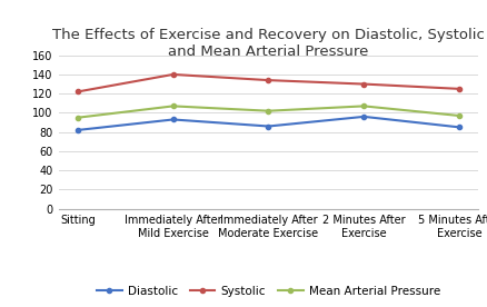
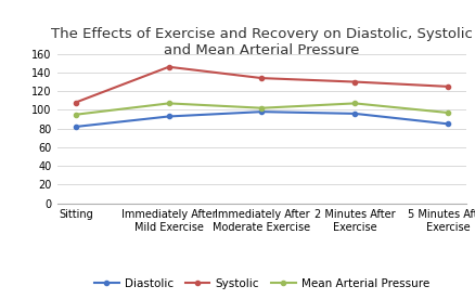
Systolic/Sitting: 122 -> 108
Systolic/Immediately After Mild Exercise: 140 -> 146
Diastolic/Immediately After Moderate Exercise: 86 -> 98
